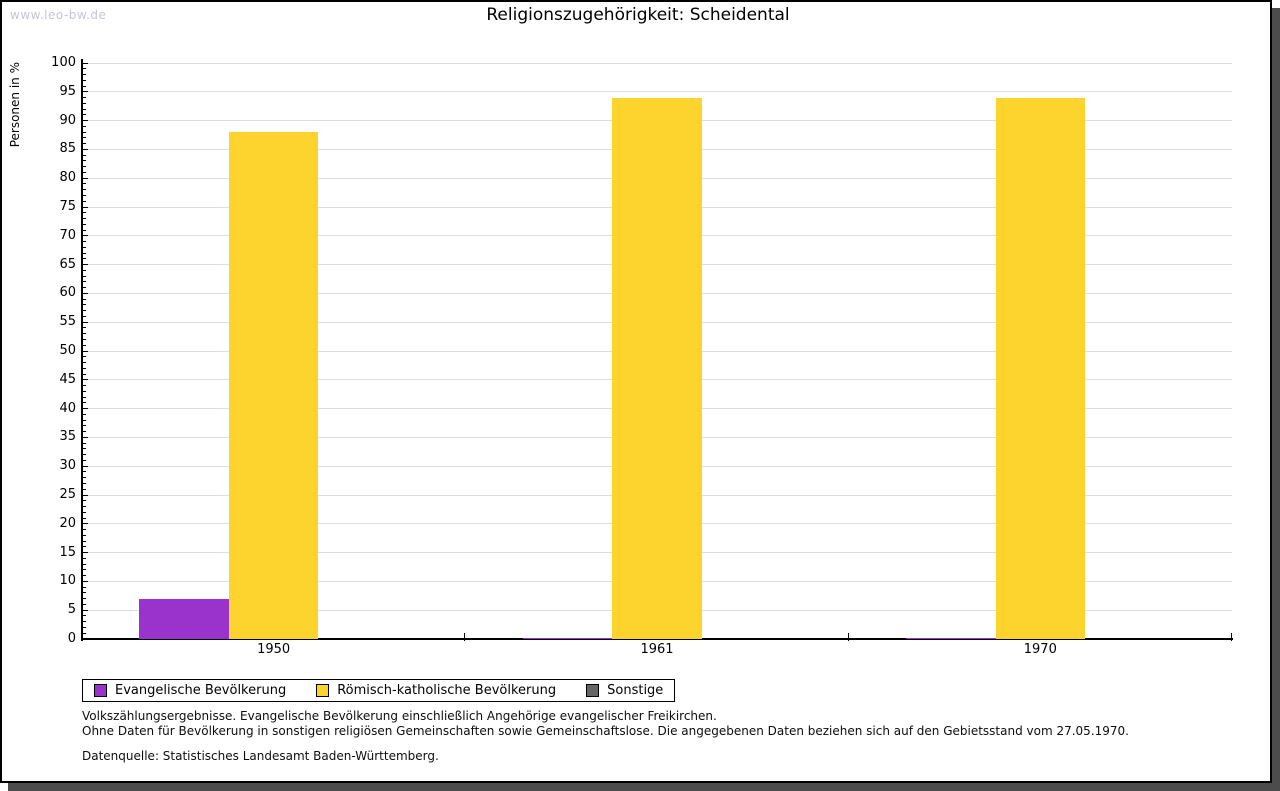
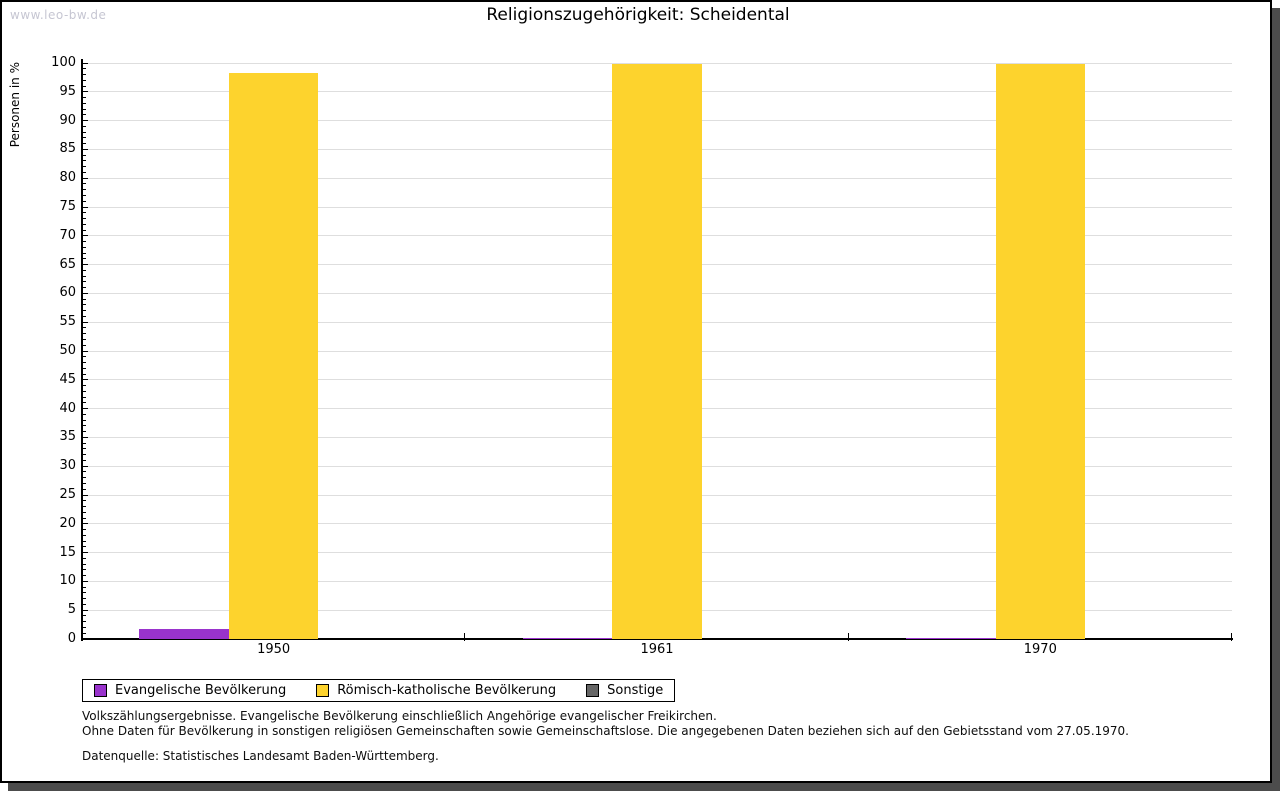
Evangelische Bevölkerung/1950: 7 -> 2
Römisch-katholische Bevölkerung/1950: 88 -> 98
Römisch-katholische Bevölkerung/1961: 94 -> 100
Römisch-katholische Bevölkerung/1970: 94 -> 100
